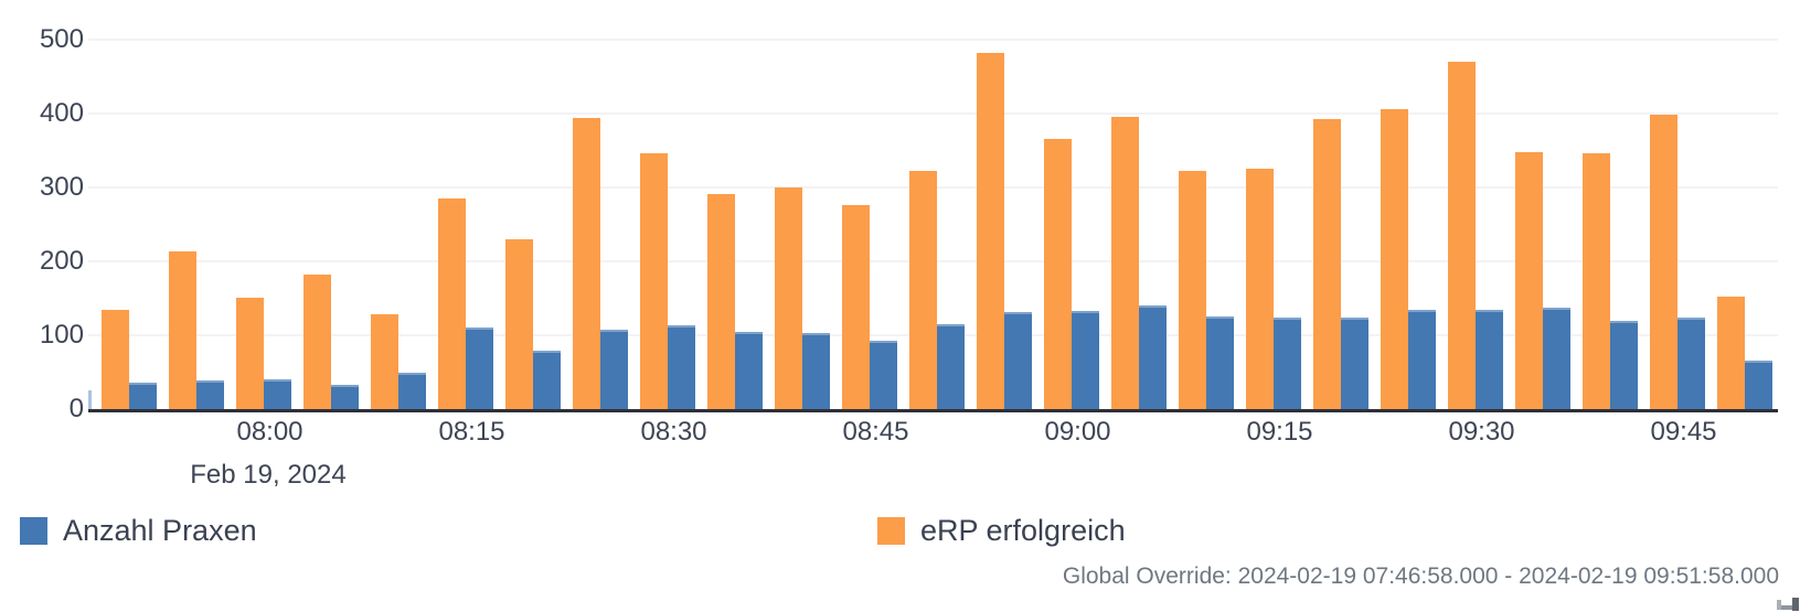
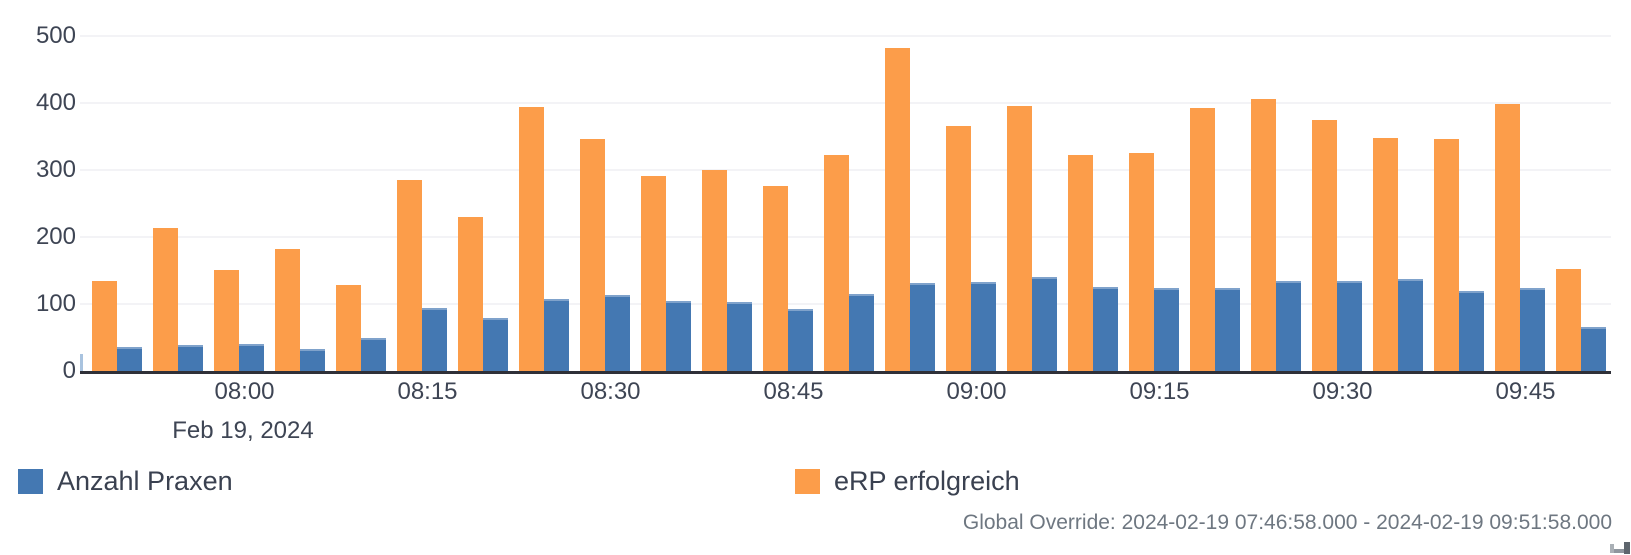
Anzahl Praxen/08:15: 110 -> 90
eRP erfolgreich/09:30: 470 -> 380
